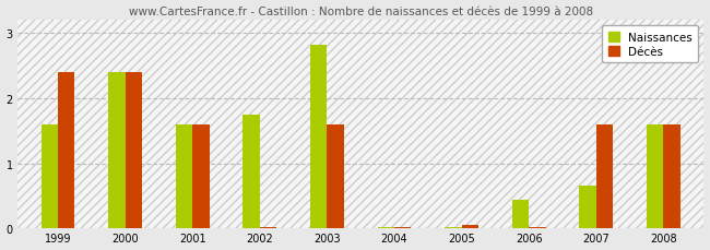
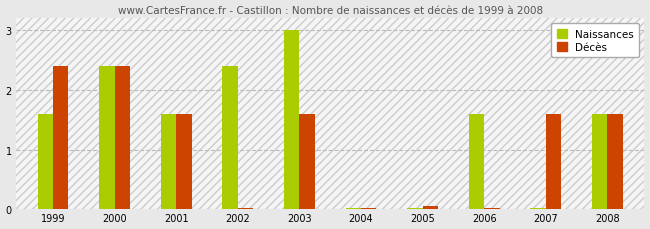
Naissances/2002: 1.74 -> 2.40
Naissances/2003: 2.82 -> 3.00
Naissances/2006: 0.44 -> 1.60
Naissances/2007: 0.66 -> 0.02
